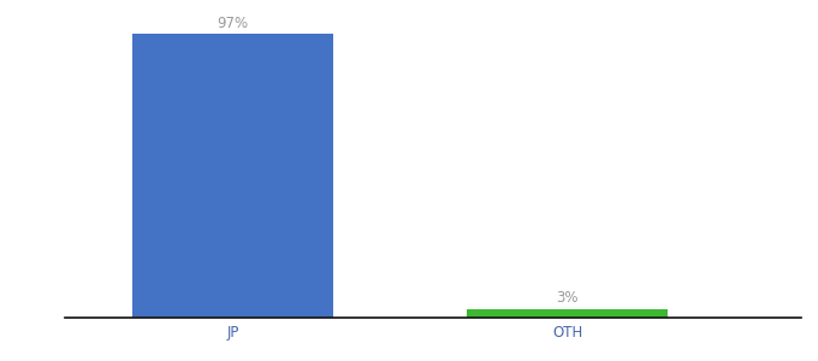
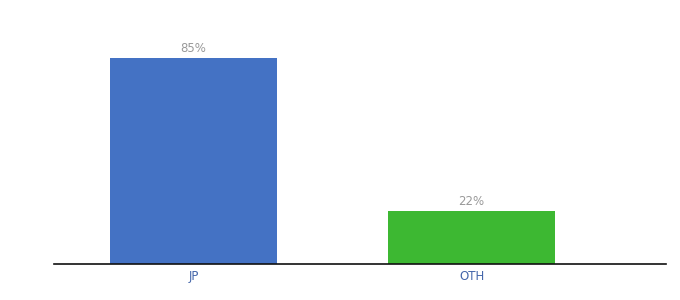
JP: 97% -> 85%
OTH: 3% -> 22%
